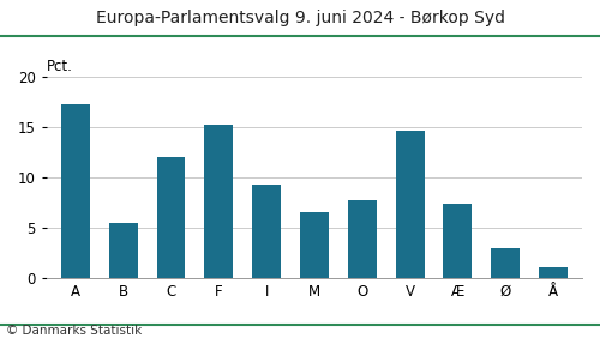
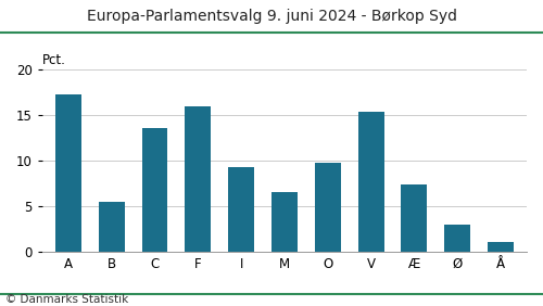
C: 12.0 -> 13.6
F: 15.3 -> 16.0
O: 7.8 -> 9.8
V: 14.6 -> 15.4
